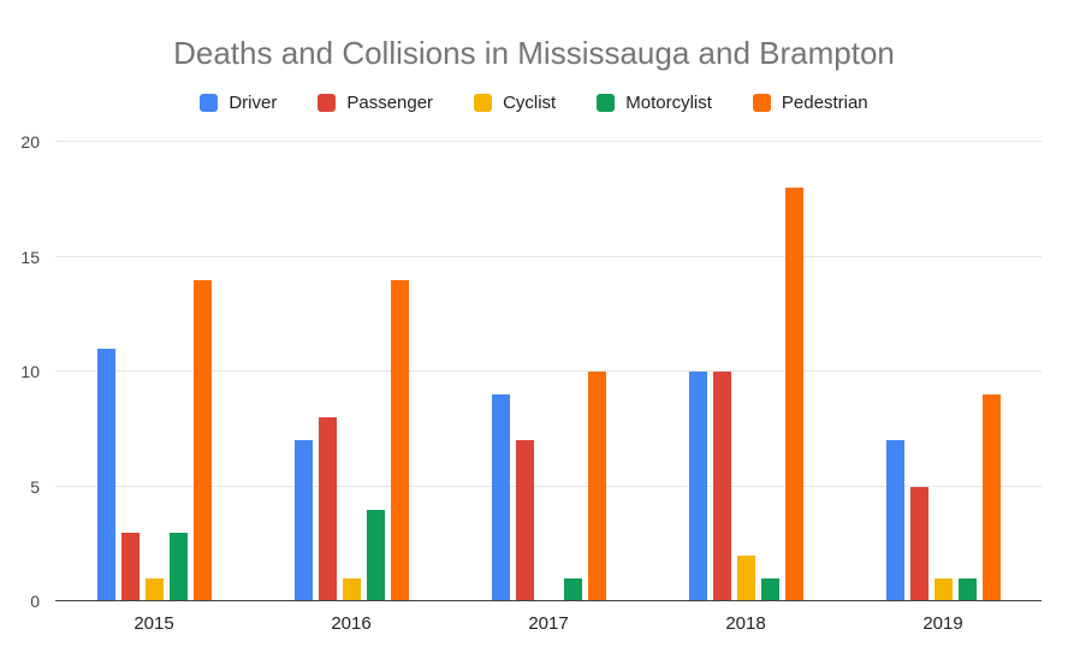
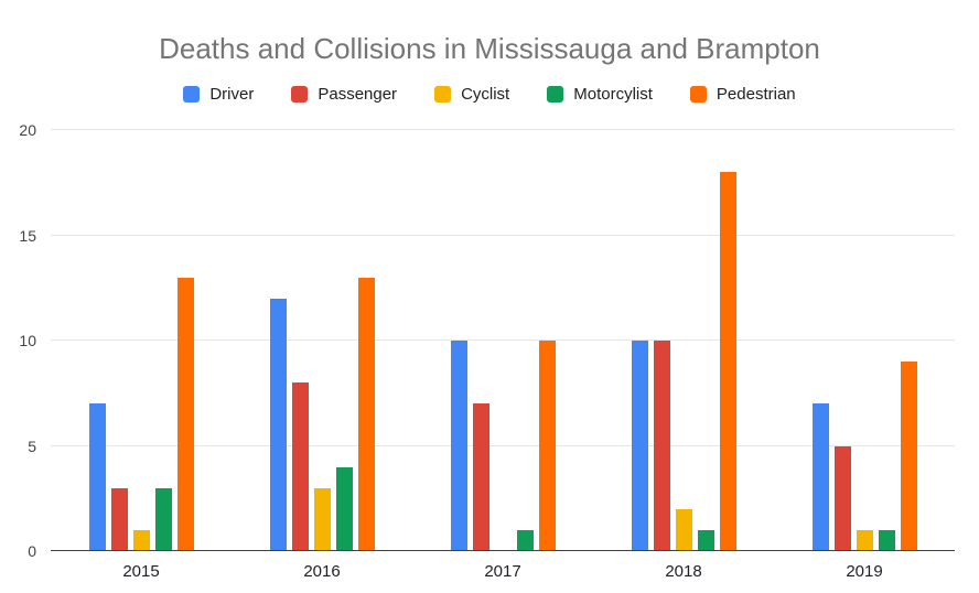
Driver/2015: 11 -> 7
Pedestrian/2015: 14 -> 13
Driver/2016: 7 -> 12
Cyclist/2016: 1 -> 3
Pedestrian/2016: 14 -> 13
Driver/2017: 9 -> 10
